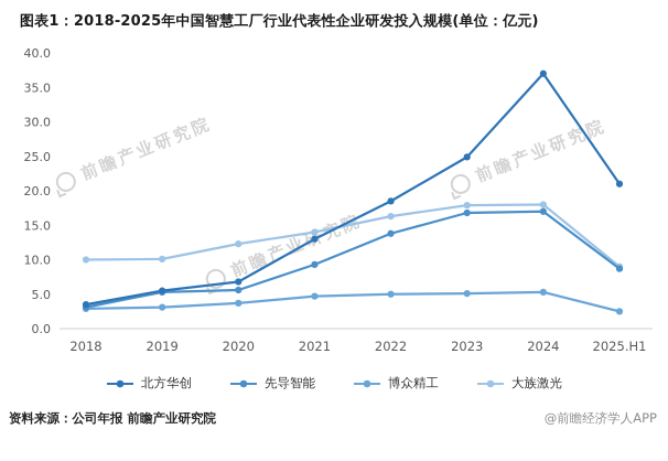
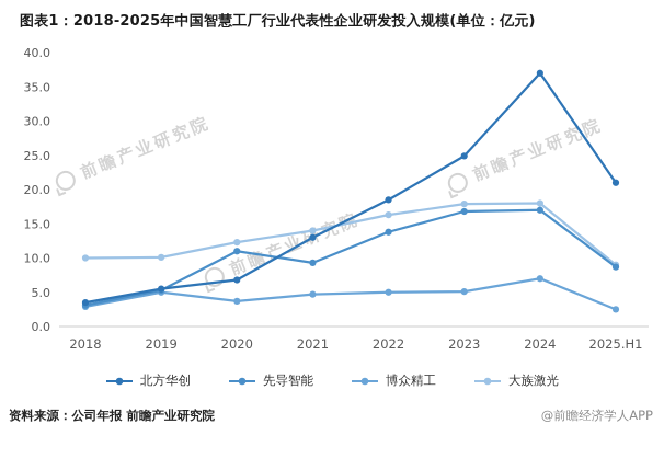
博众精工/2019: 3 -> 5
先导智能/2020: 6 -> 11
博众精工/2024: 5 -> 7
